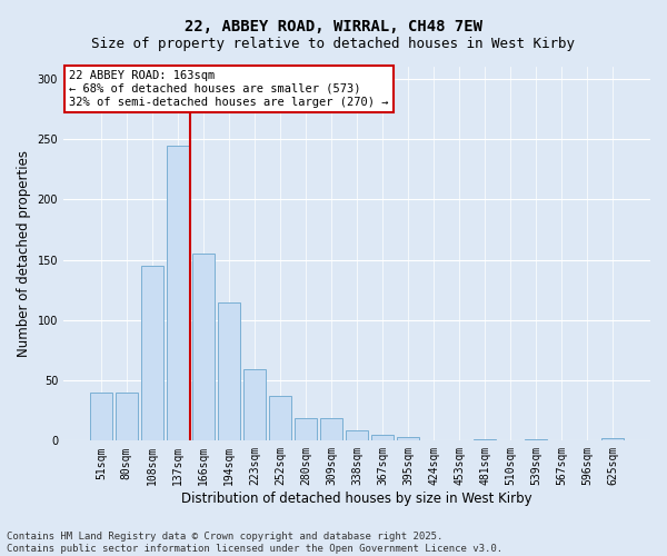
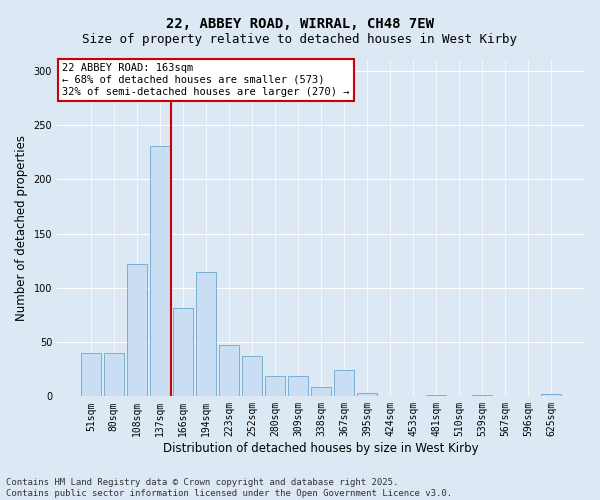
108sqm: 145 -> 122
137sqm: 245 -> 231
166sqm: 155 -> 81
223sqm: 59 -> 47
367sqm: 5 -> 24
